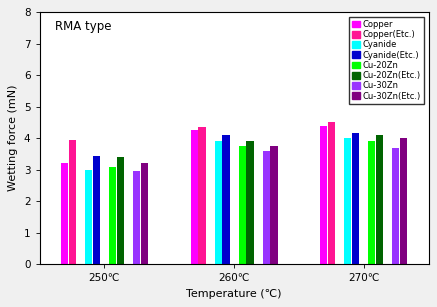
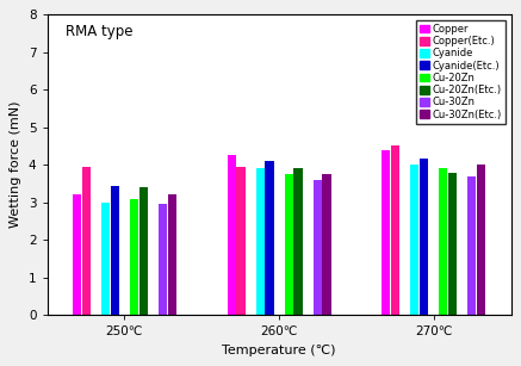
Copper(Etc.)/260℃: 4.35 -> 3.95
Cu-20Zn(Etc.)/270℃: 4.1 -> 3.8
